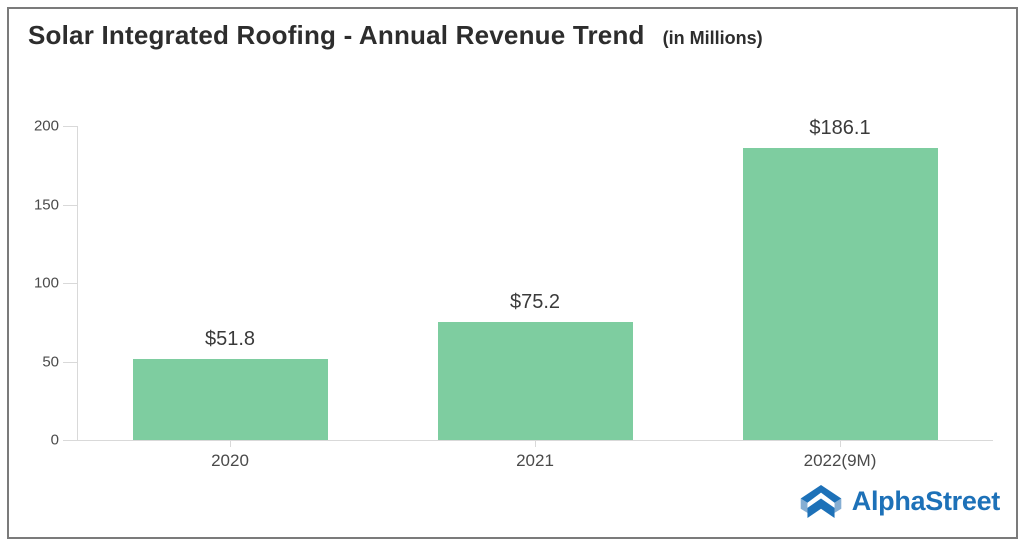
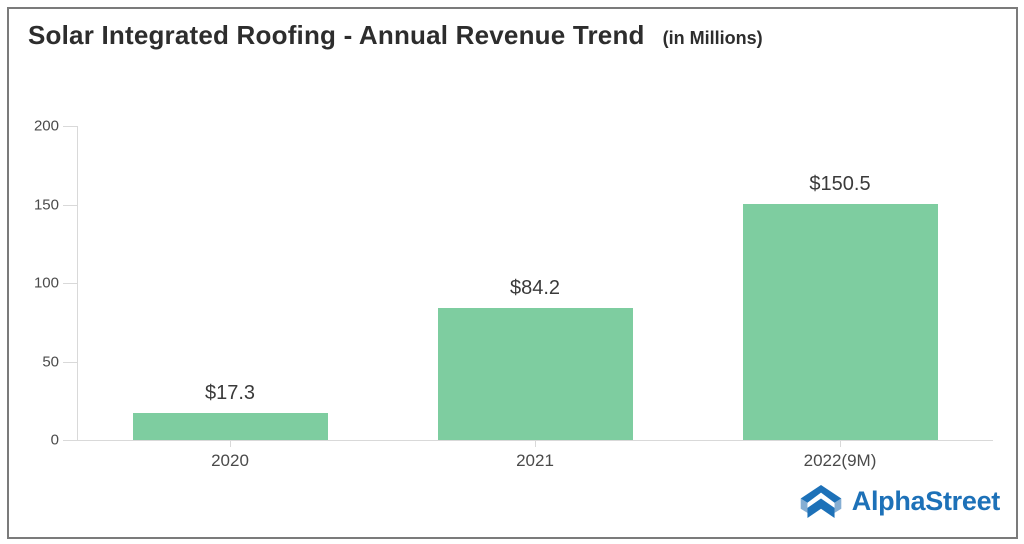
2020: $51.8 -> $17.3
2021: $75.2 -> $84.2
2022(9M): $186.1 -> $150.5
